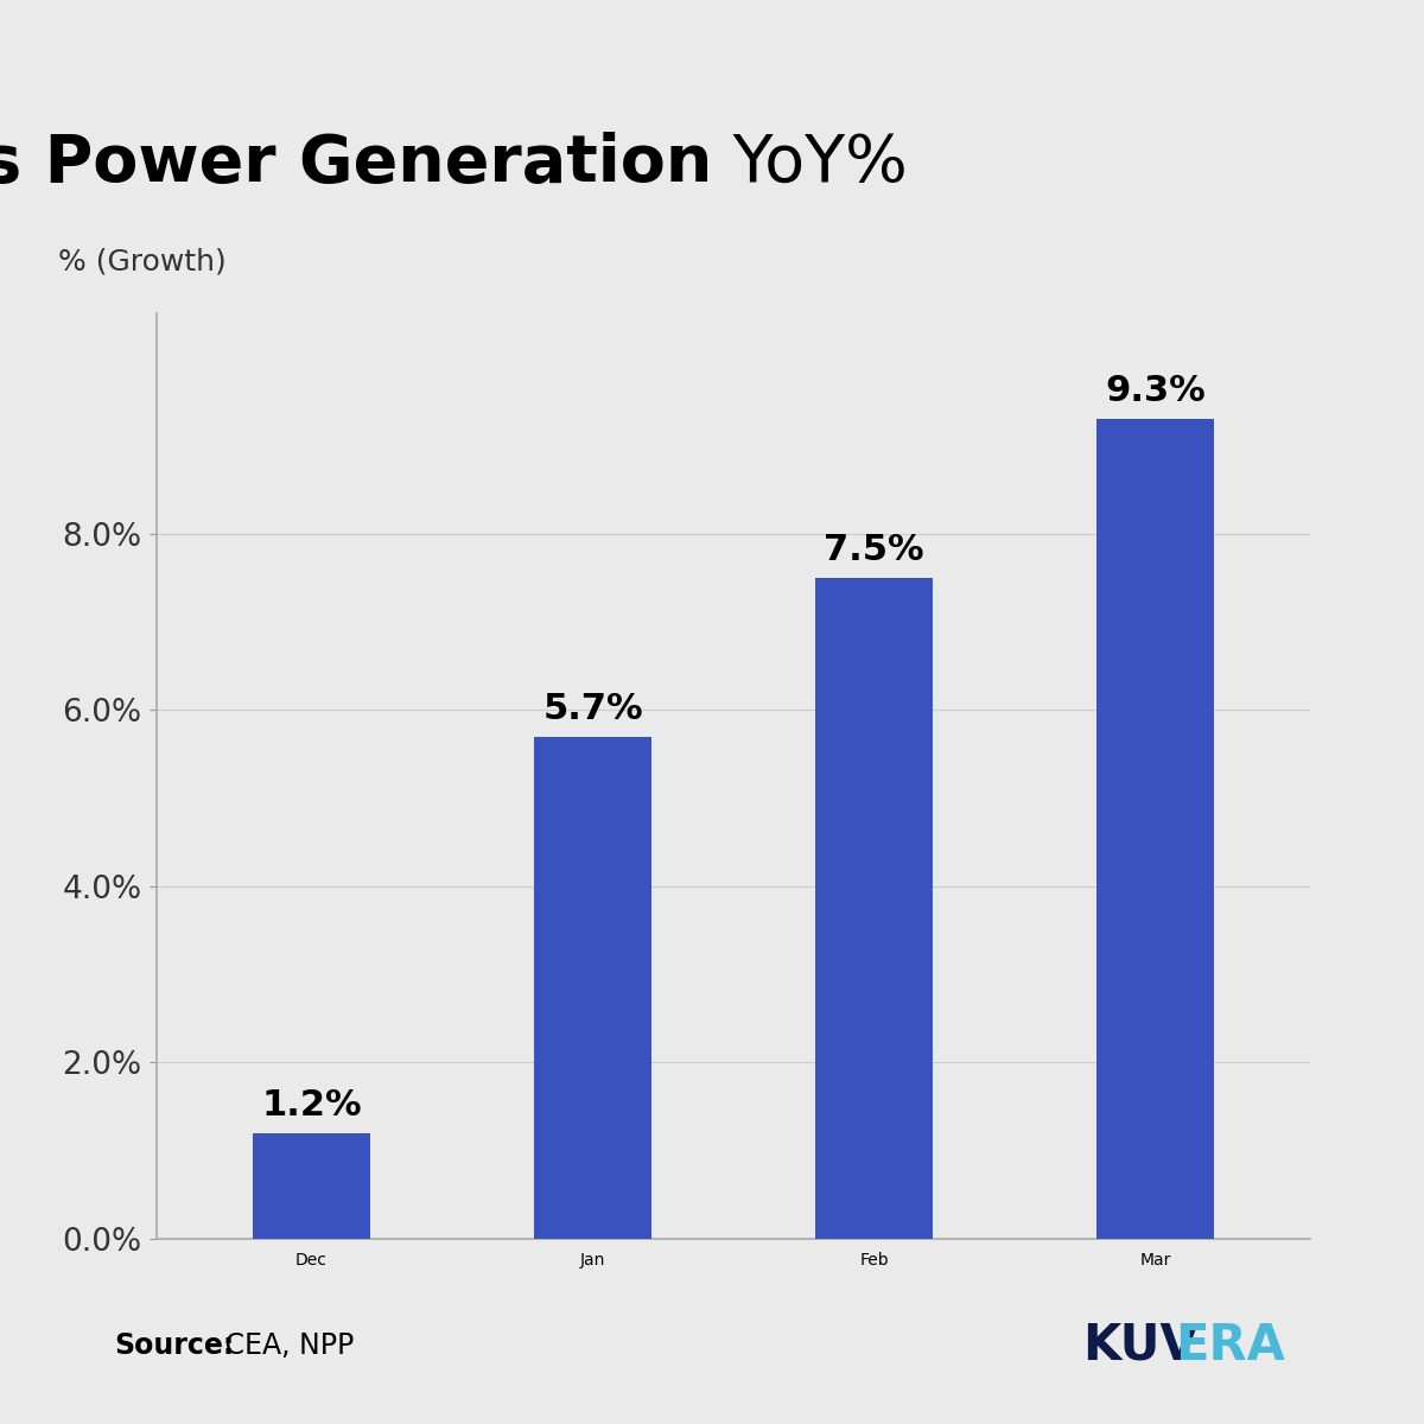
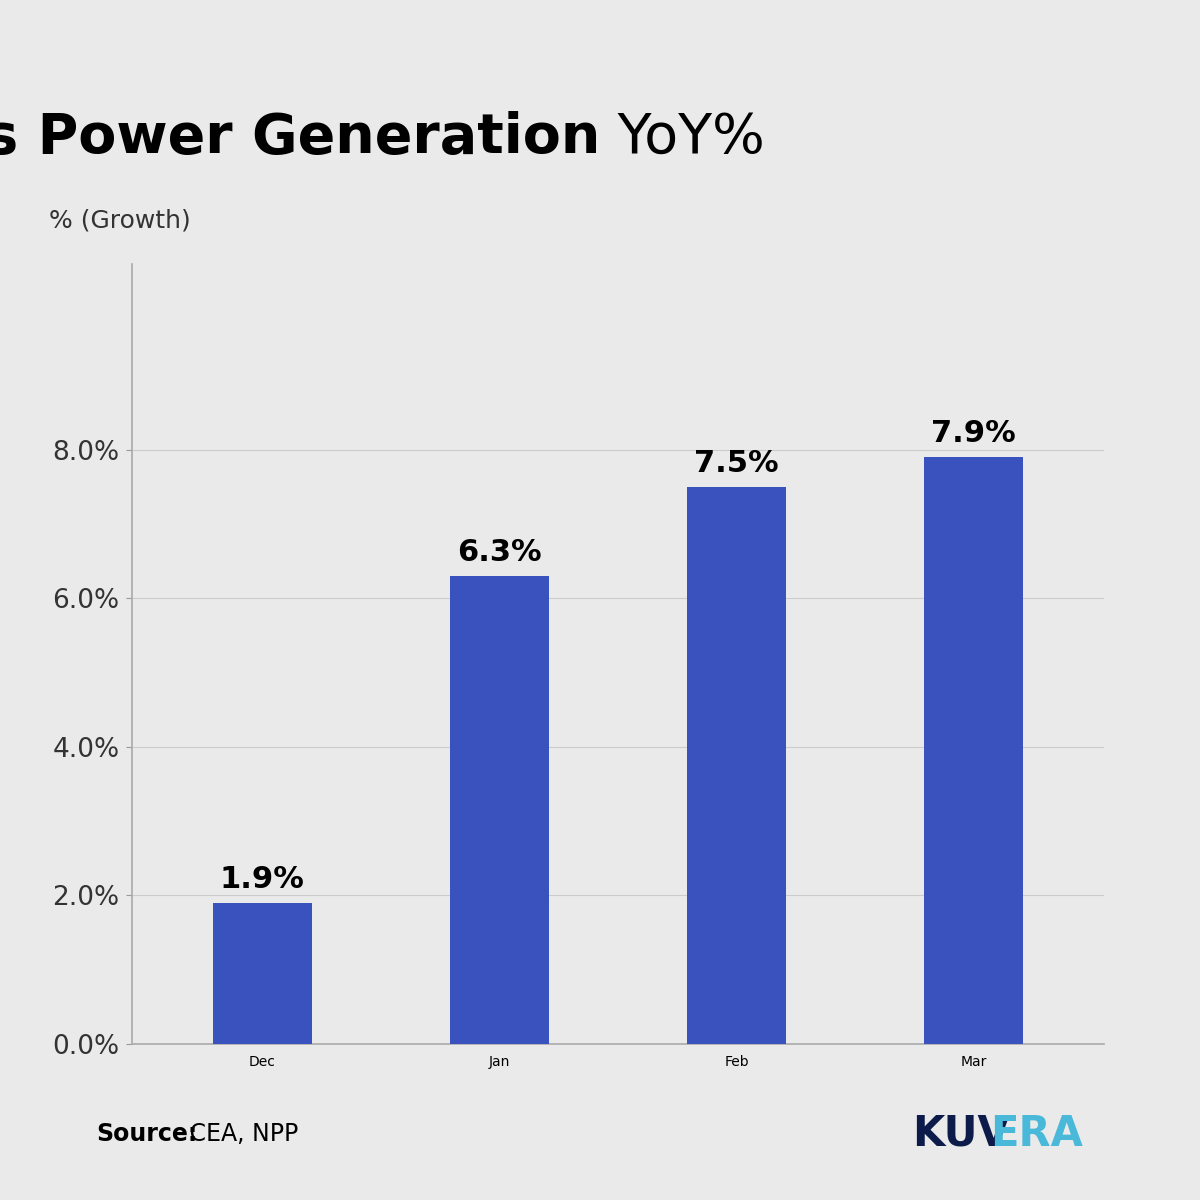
Dec: 1.2% -> 1.9%
Jan: 5.7% -> 6.3%
Mar: 9.3% -> 7.9%
